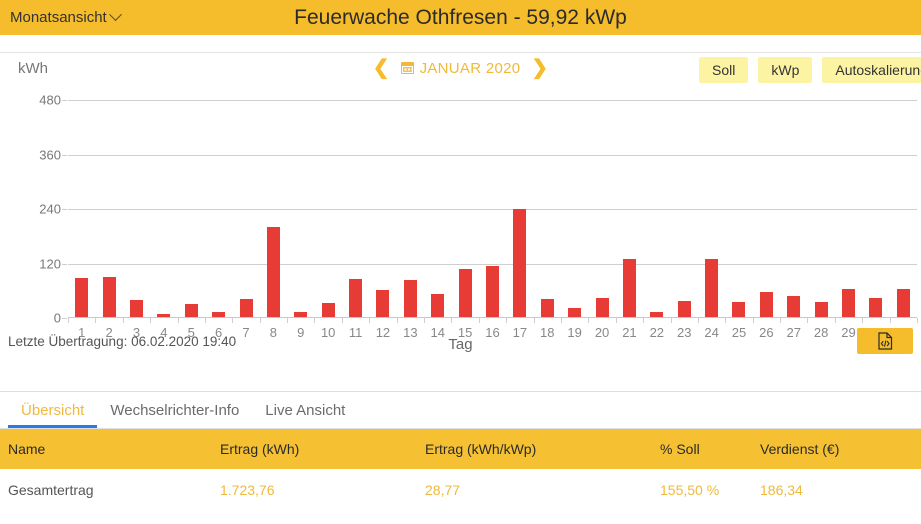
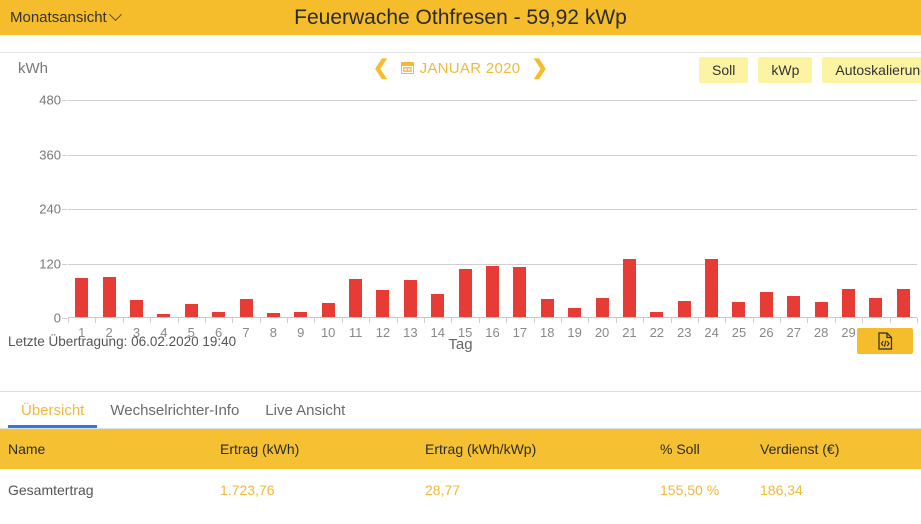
8: 200 -> 10
17: 240 -> 110
